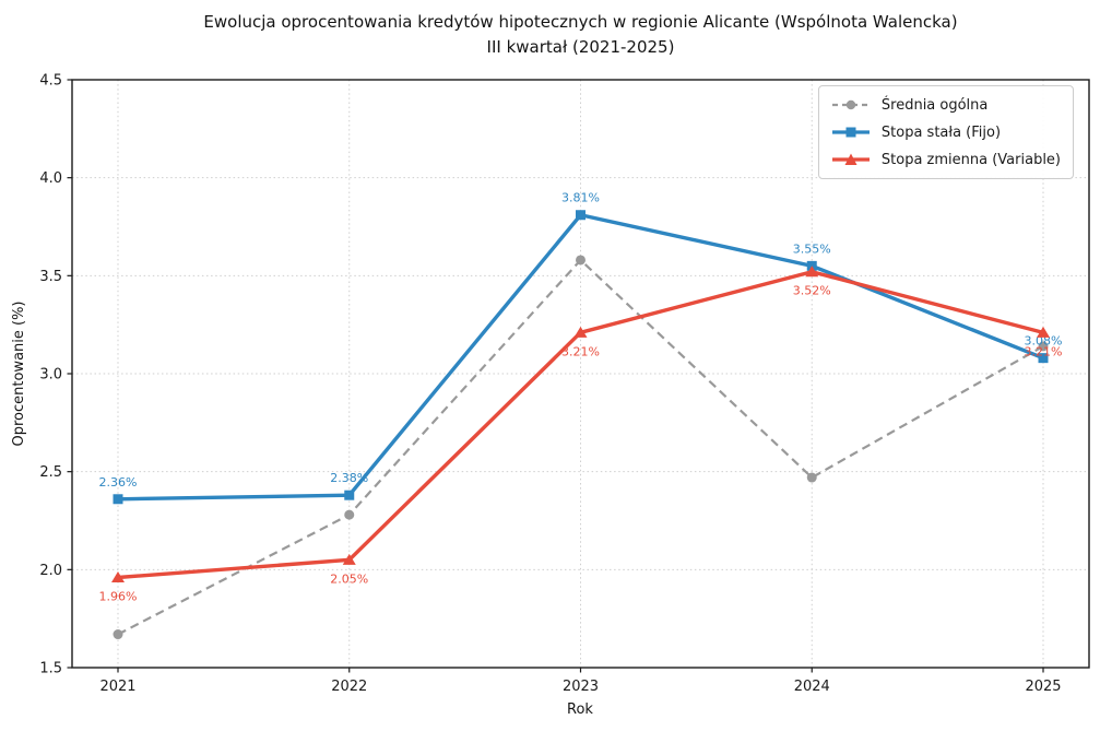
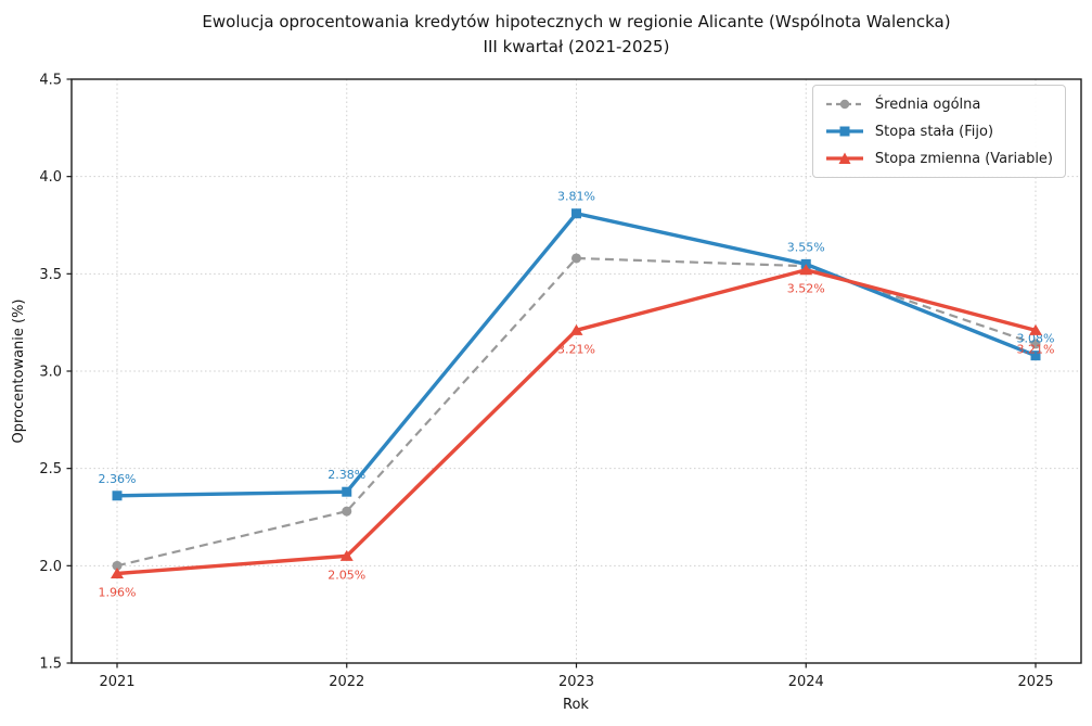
Średnia ogólna/2021: 1.67 -> 2.00
Średnia ogólna/2024: 2.47 -> 3.54
